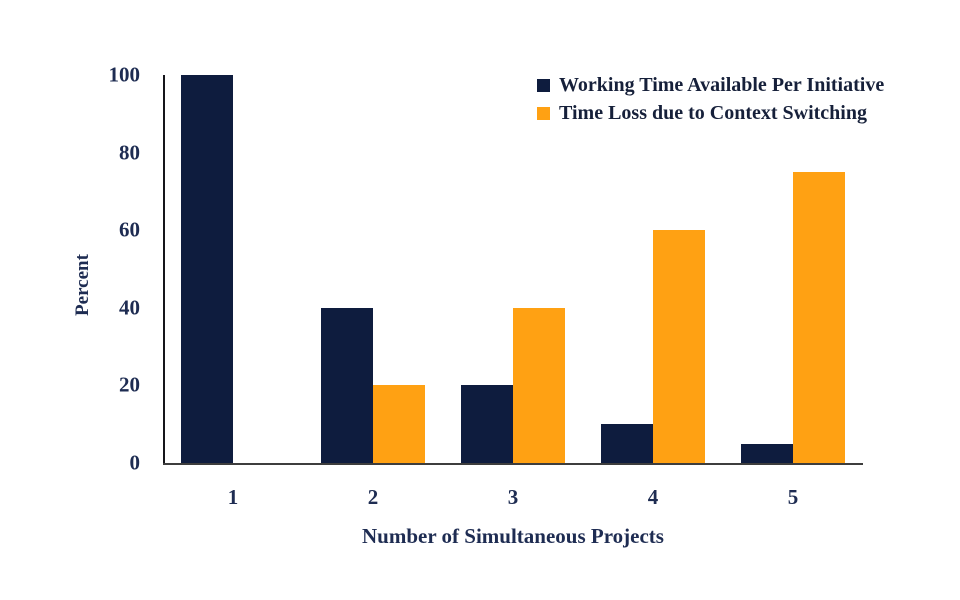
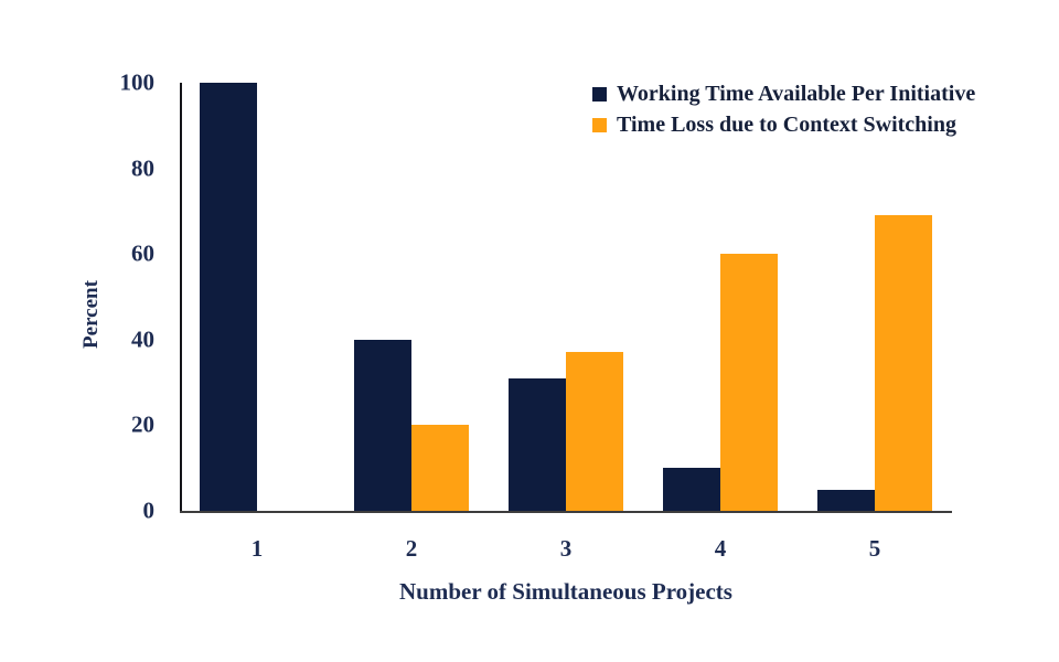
Working Time Available Per Initiative/3: 20 -> 31
Time Loss due to Context Switching/3: 40 -> 37
Time Loss due to Context Switching/5: 75 -> 69
